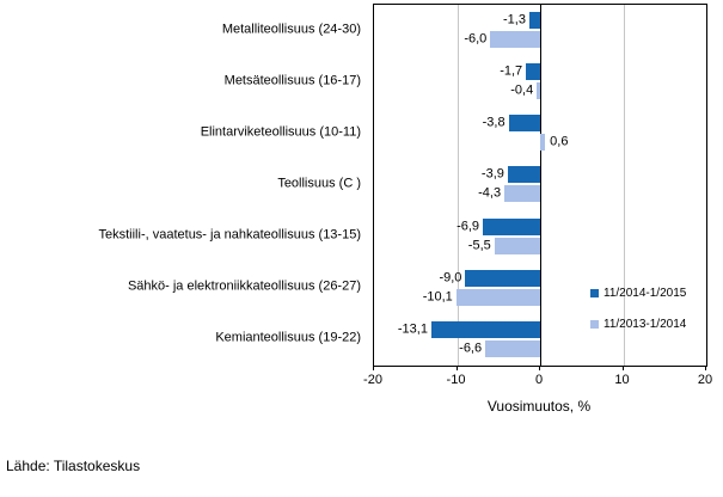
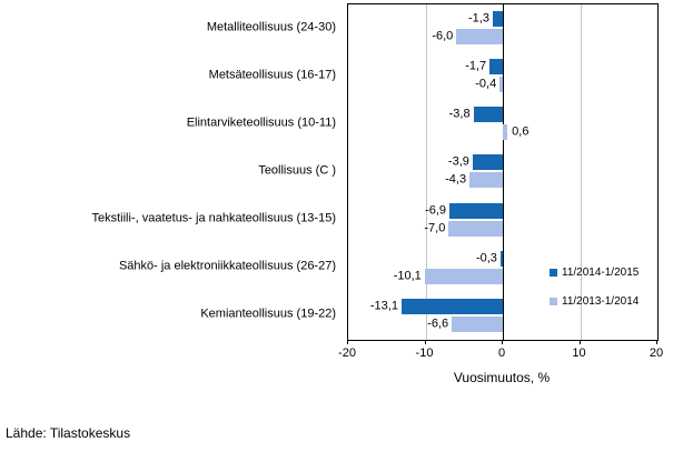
11/2013-1/2014/Tekstiili-, vaatetus- ja nahkateollisuus (13-15): -5,5 -> -7,0
11/2014-1/2015/Sähkö- ja elektroniikkateollisuus (26-27): -9,0 -> -0,3
